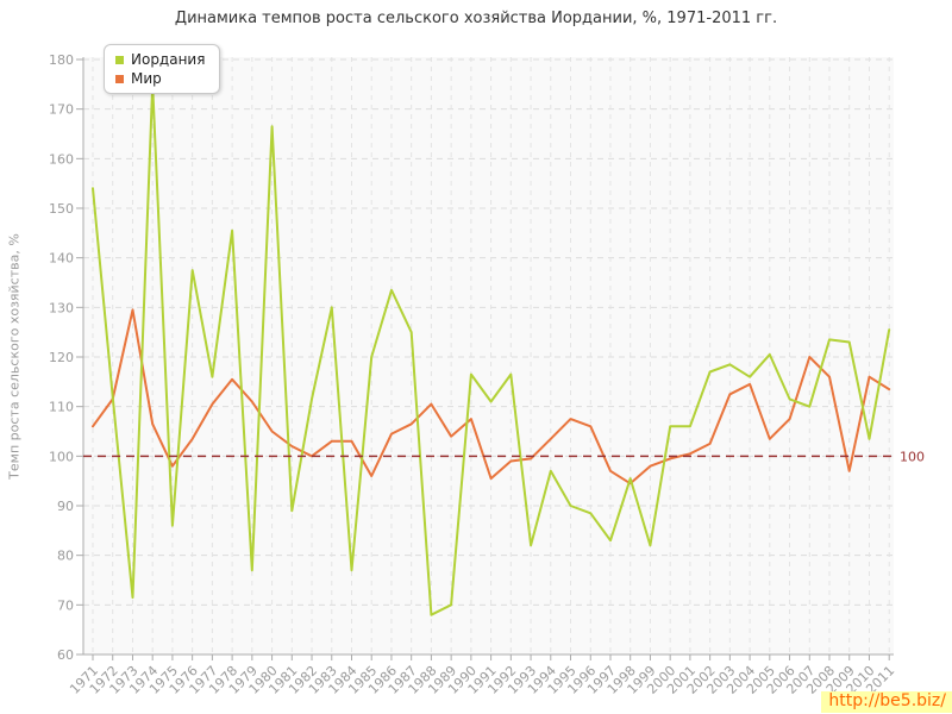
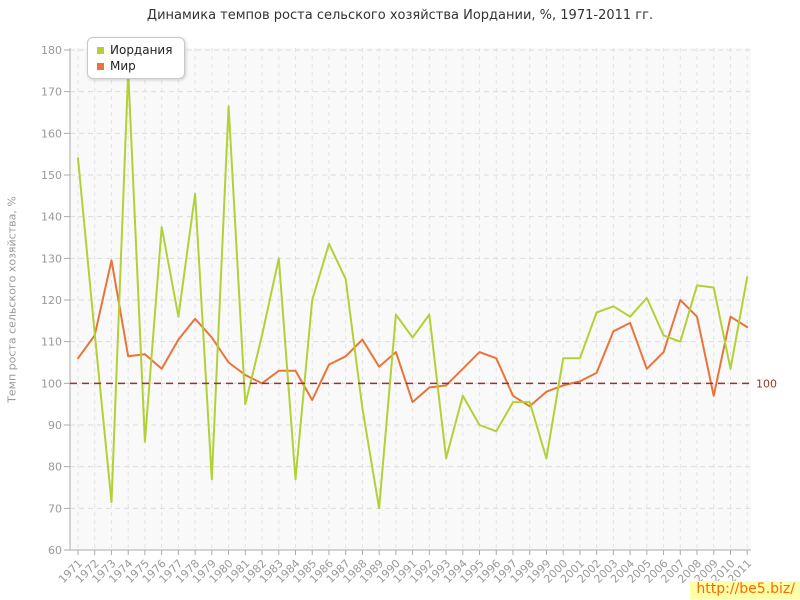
Мир/1975: 98 -> 107
Иордания/1981: 89 -> 95
Иордания/1988: 68 -> 94
Иордания/1997: 83 -> 96
